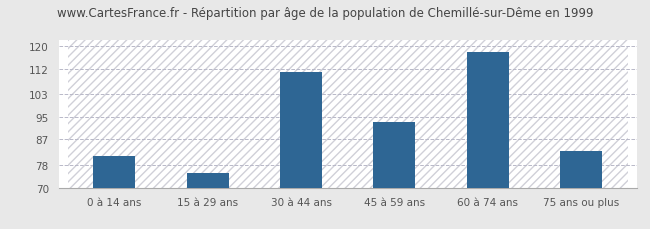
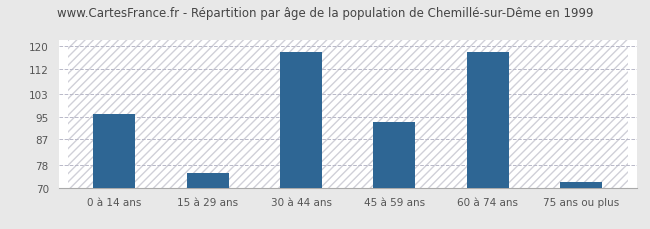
0 à 14 ans: 81 -> 96
30 à 44 ans: 111 -> 118
75 ans ou plus: 83 -> 72
